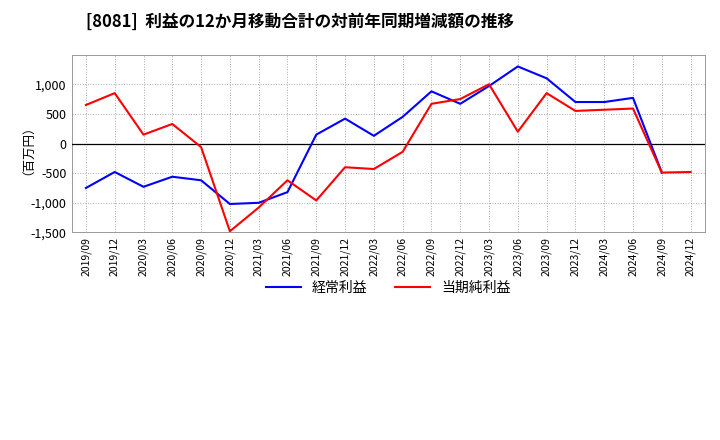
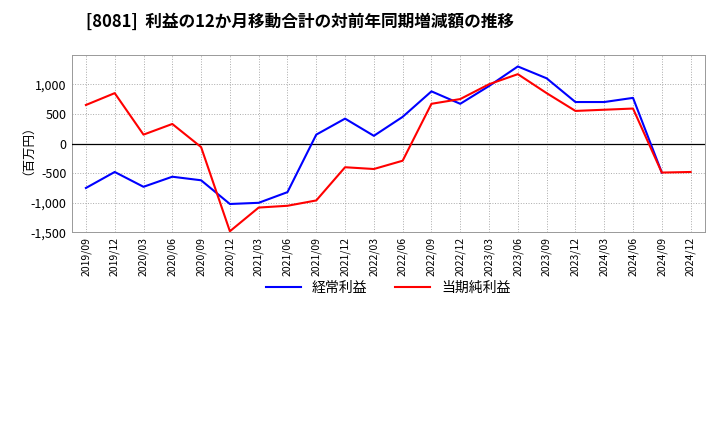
当期純利益/2021/06: -620 -> -1,050
当期純利益/2022/06: -140 -> -290
当期純利益/2023/06: 200 -> 1,170
